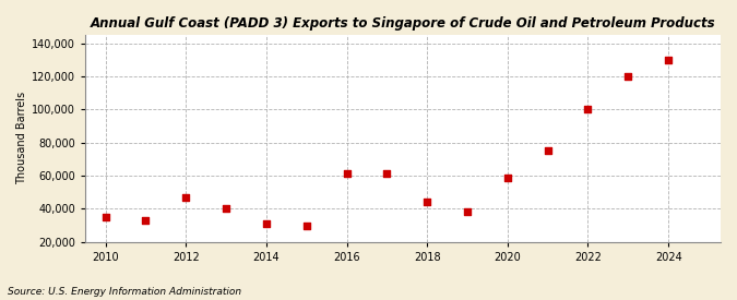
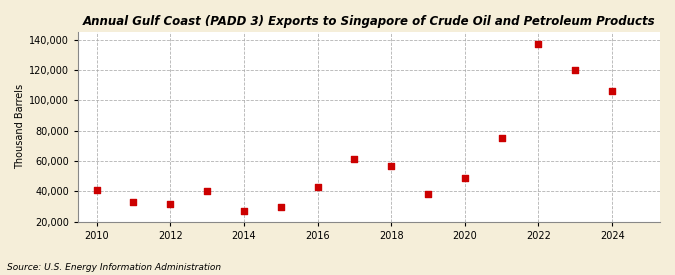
2010: 35,000 -> 41,000
2012: 47,000 -> 32,000
2014: 31,000 -> 27,000
2016: 61,000 -> 43,000
2018: 44,000 -> 57,000
2020: 59,000 -> 49,000
2022: 100,000 -> 137,000
2024: 130,000 -> 106,000
